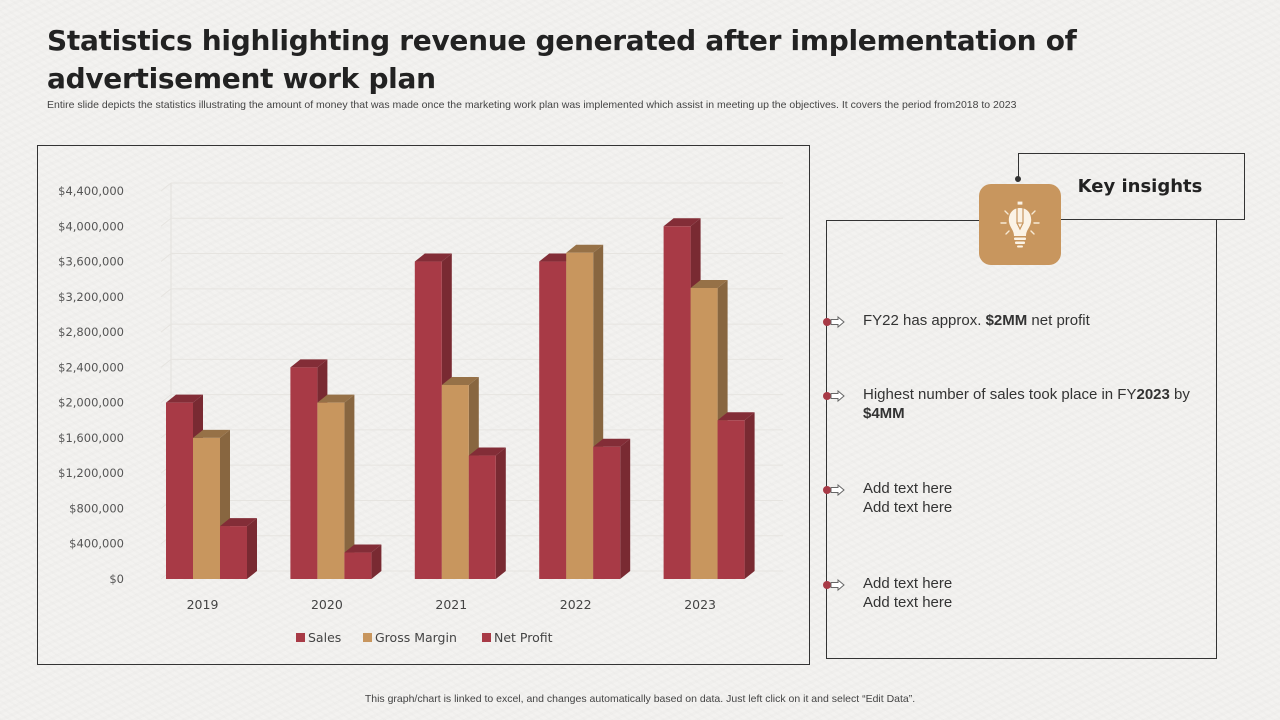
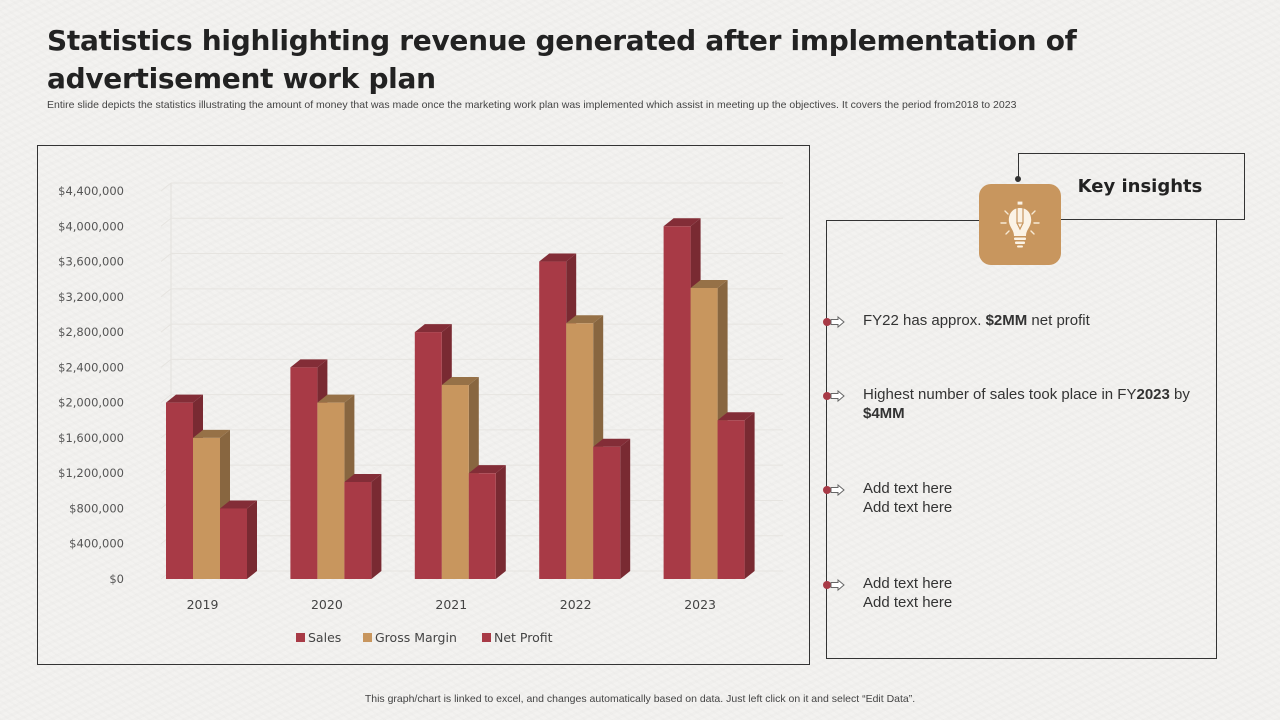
Net Profit/2019: $600000 -> $800000
Net Profit/2020: $300000 -> $1100000
Sales/2021: $3600000 -> $2800000
Net Profit/2021: $1400000 -> $1200000
Gross Margin/2022: $3700000 -> $2900000
